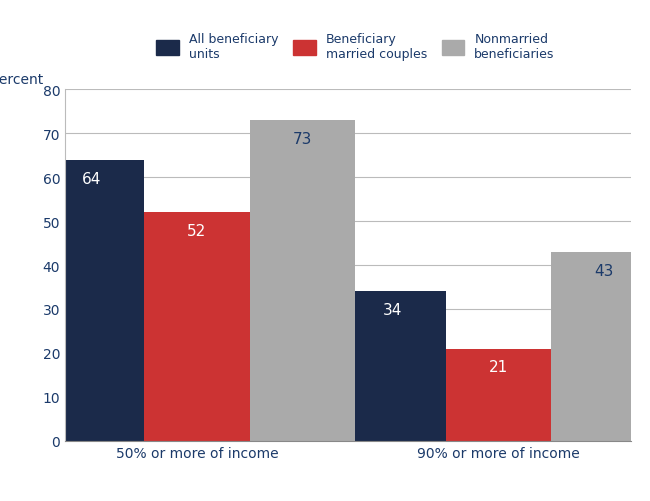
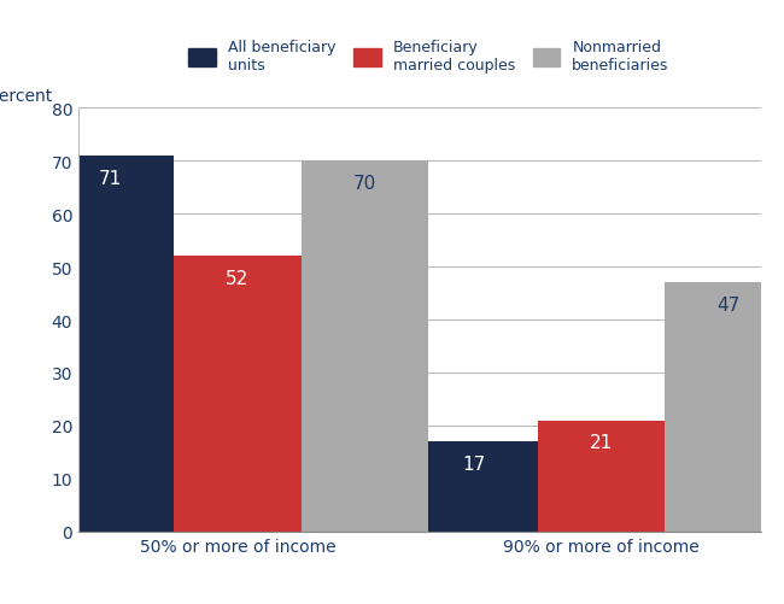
All beneficiary units/50% or more of income: 64 -> 71
Nonmarried beneficiaries/50% or more of income: 73 -> 70
All beneficiary units/90% or more of income: 34 -> 17
Nonmarried beneficiaries/90% or more of income: 43 -> 47
